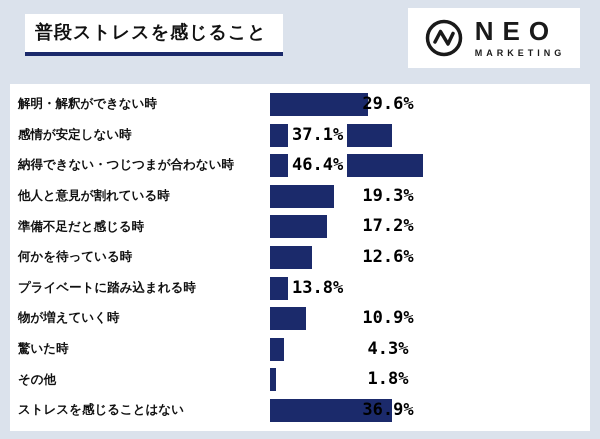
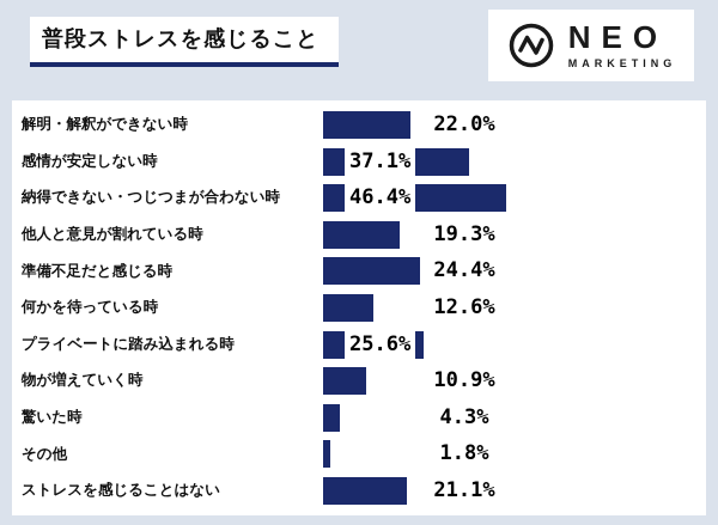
解明・解釈ができない時: 29.6% -> 22.0%
準備不足だと感じる時: 17.2% -> 24.4%
プライベートに踏み込まれる時: 13.8% -> 25.6%
ストレスを感じることはない: 36.9% -> 21.1%
